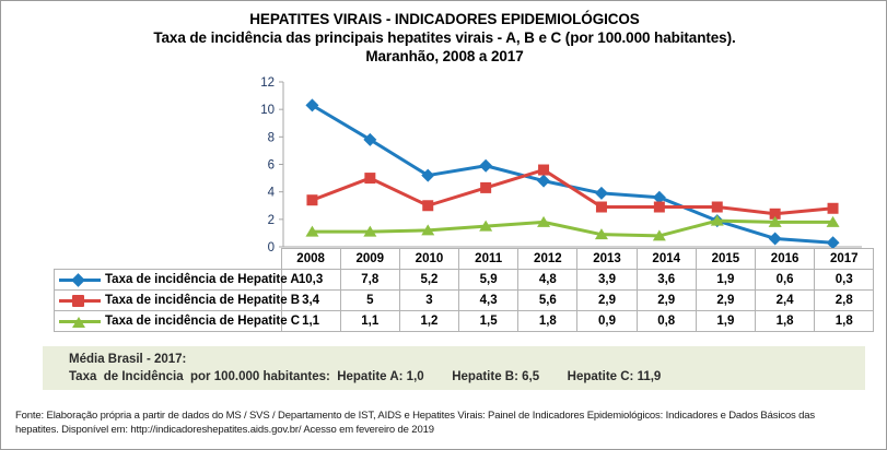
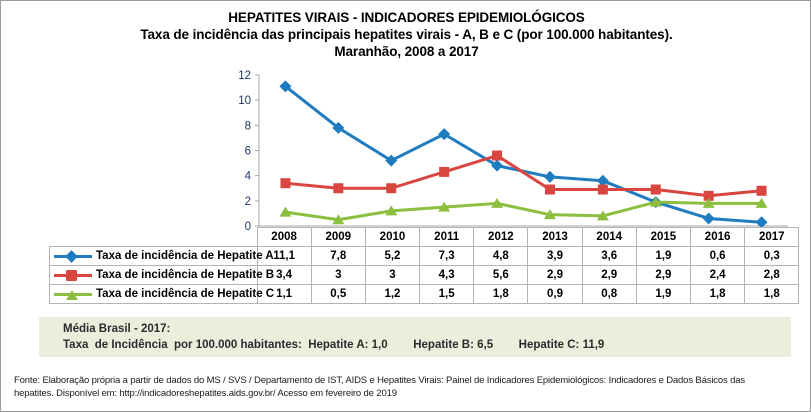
Taxa de incidência de Hepatite A/2008: 10,3 -> 11,1
Taxa de incidência de Hepatite B/2009: 5 -> 3
Taxa de incidência de Hepatite C/2009: 1,1 -> 0,5
Taxa de incidência de Hepatite A/2011: 5,9 -> 7,3
